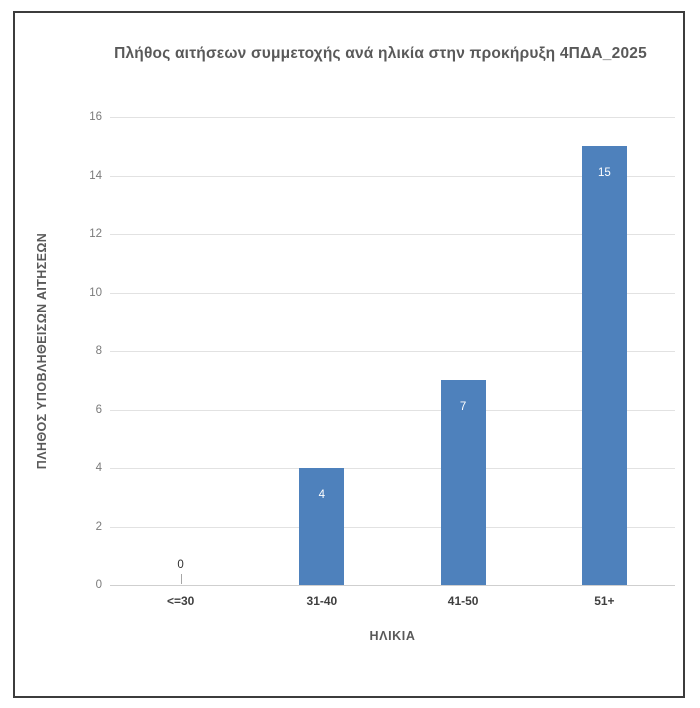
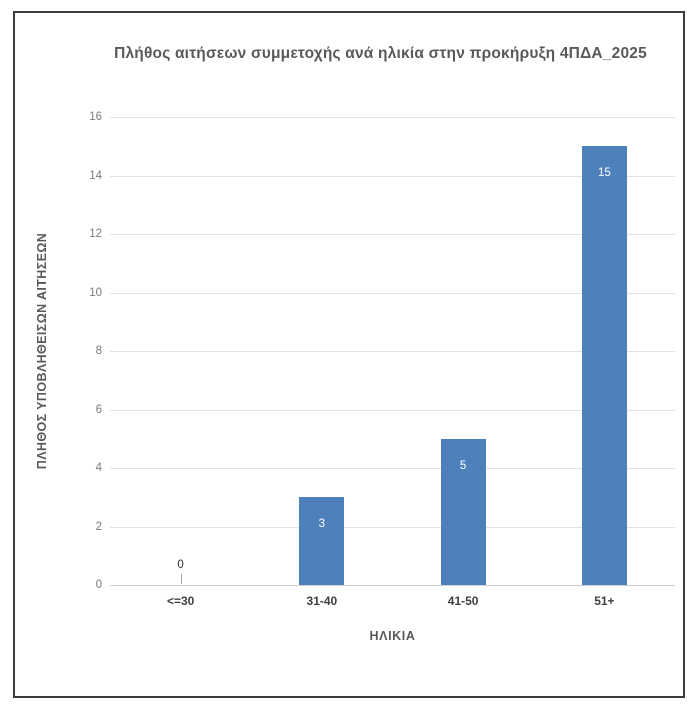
31-40: 4 -> 3
41-50: 7 -> 5
